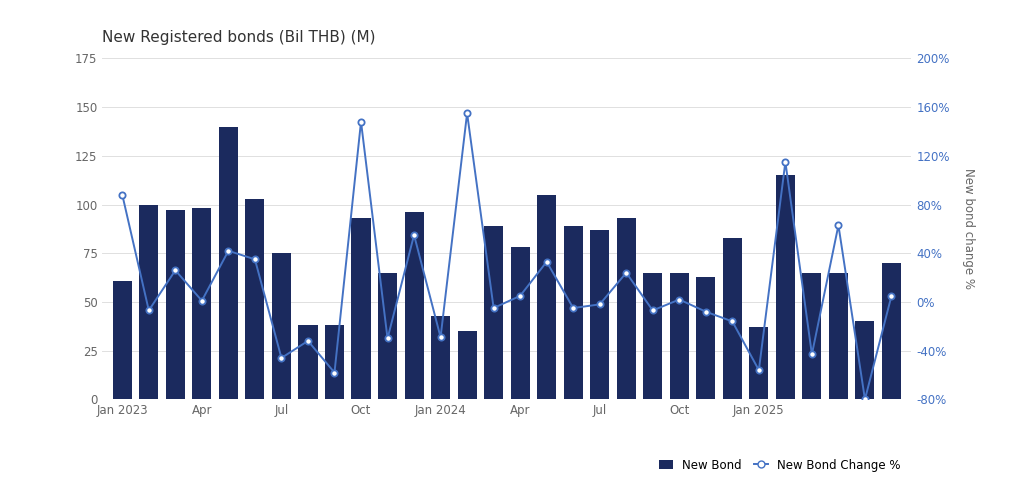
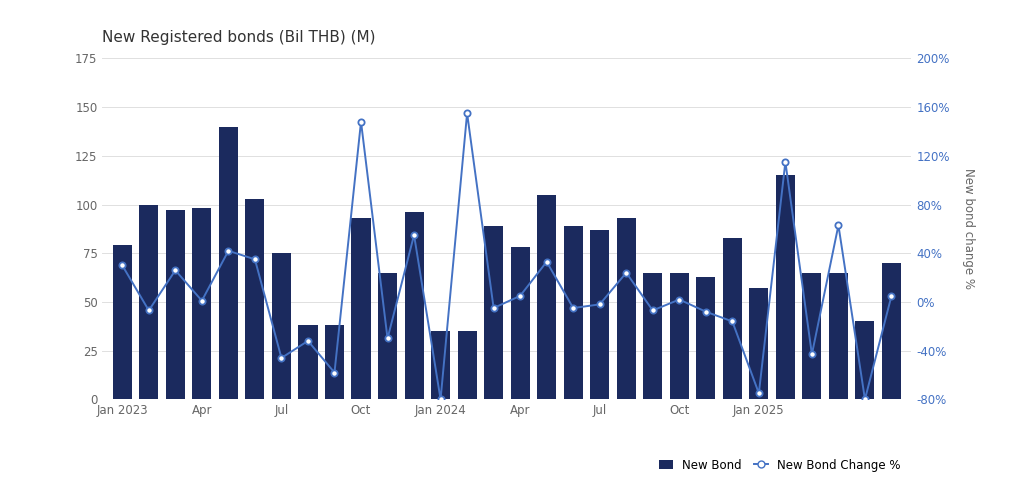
New Bond/Jan 2023: 61 -> 79
New Bond Change %/Jan 2023: 88% -> 30%
New Bond/Jan 2024: 43 -> 35
New Bond Change %/Jan 2024: -29% -> -80%
New Bond/Jan 2025: 37 -> 57
New Bond Change %/Jan 2025: -56% -> -75%
